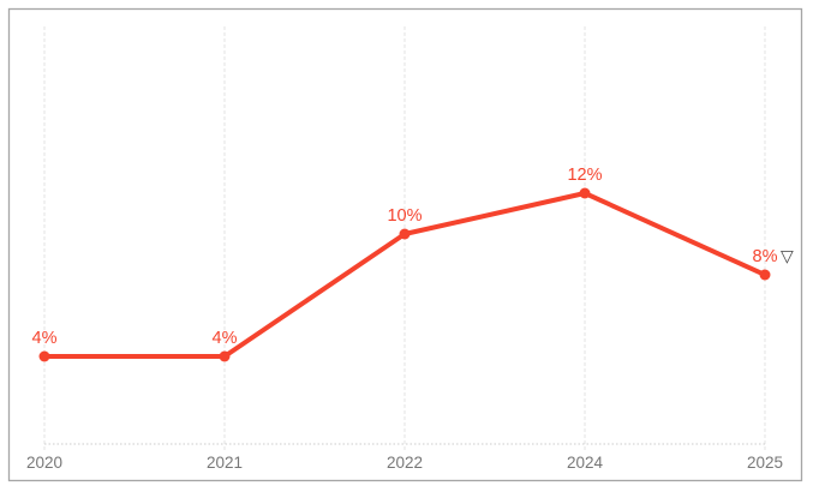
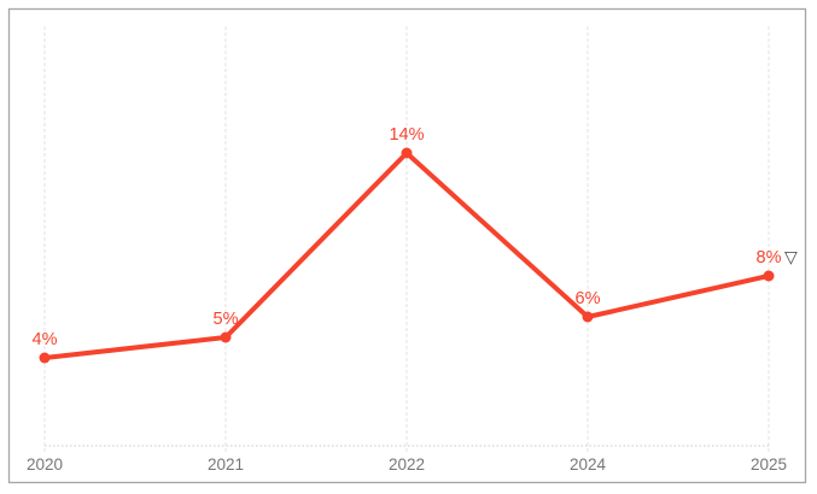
2021: 4% -> 5%
2022: 10% -> 14%
2024: 12% -> 6%
